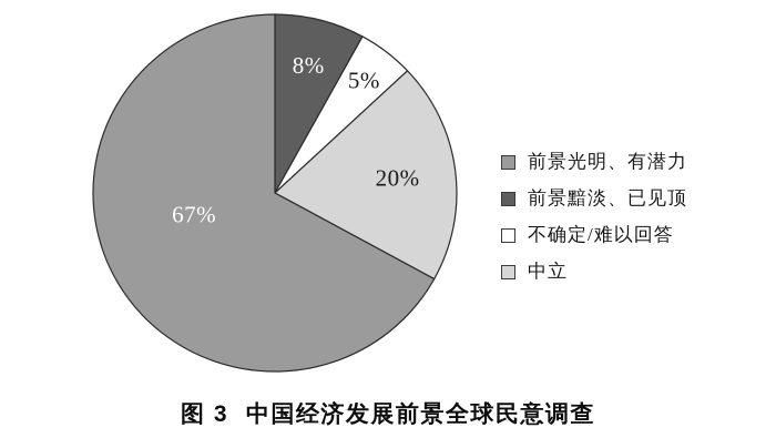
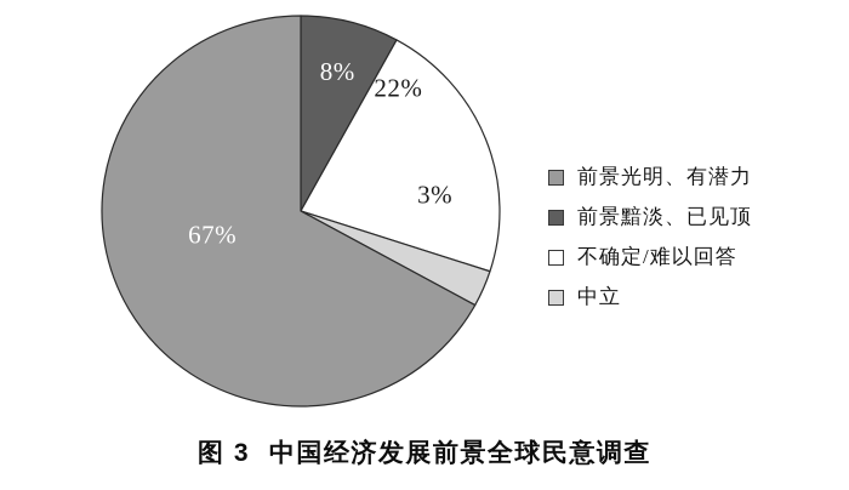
不确定/难以回答: 5% -> 22%
中立: 20% -> 3%
